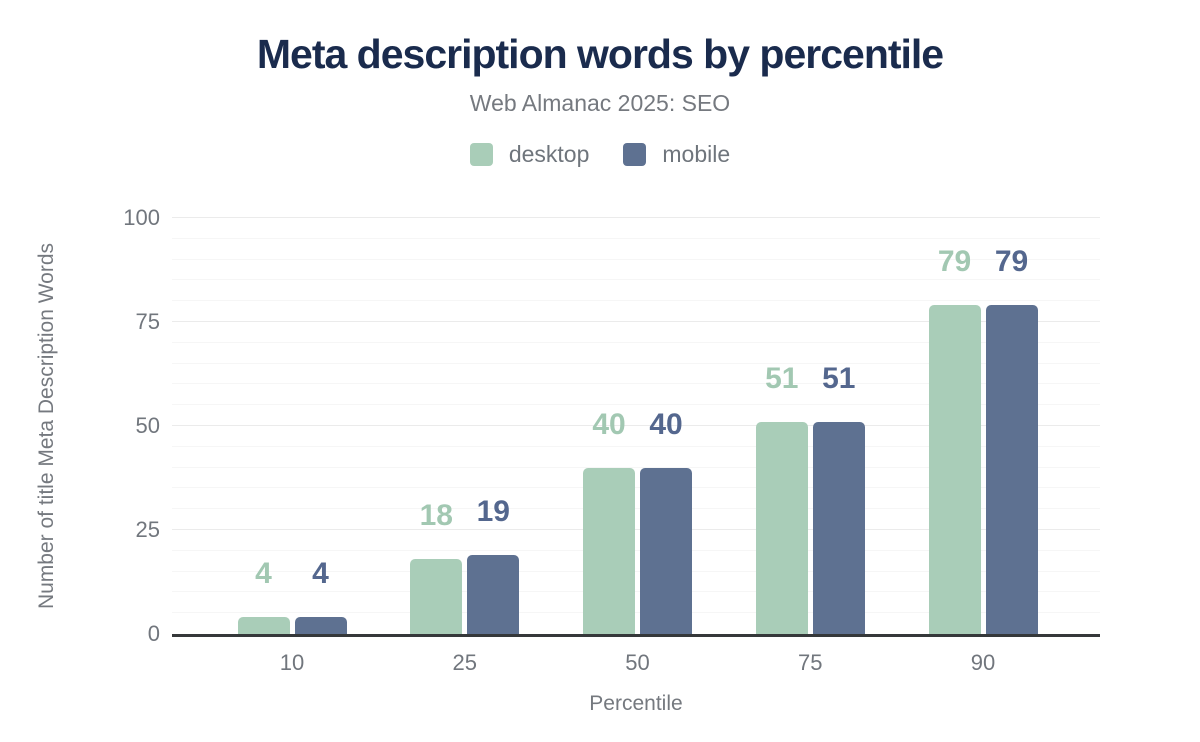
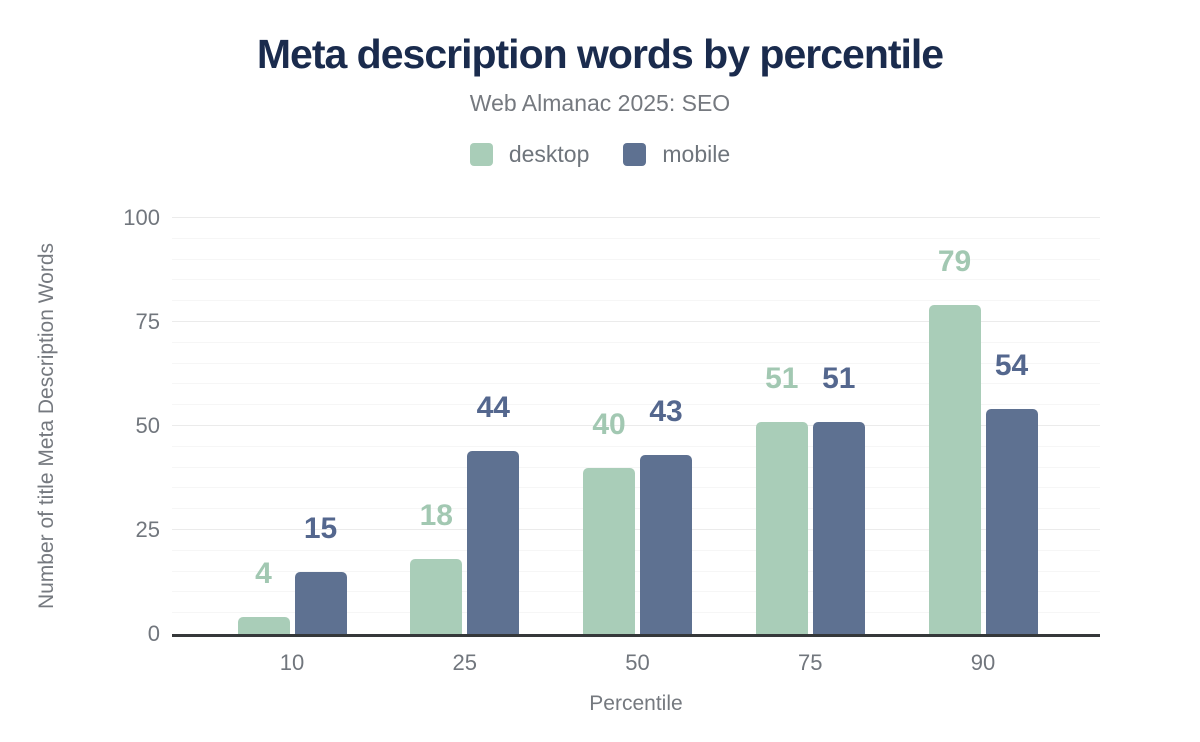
mobile/10: 4 -> 15
mobile/25: 19 -> 44
mobile/50: 40 -> 43
mobile/90: 79 -> 54
